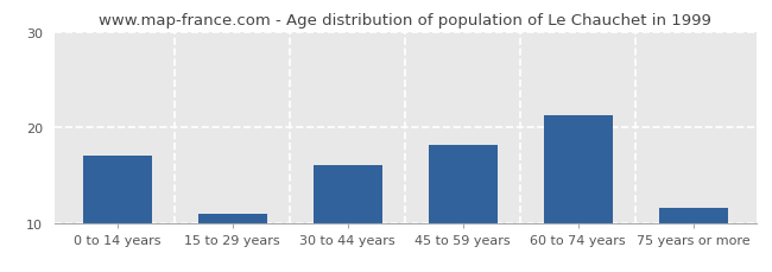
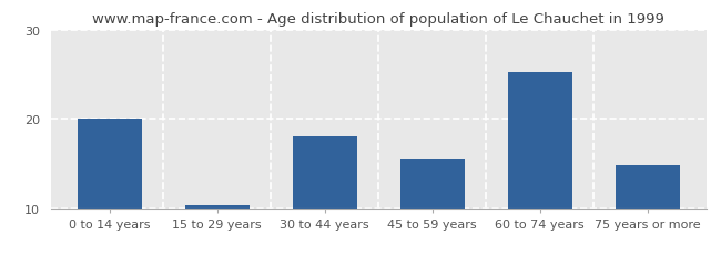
0 to 14 years: 17.0 -> 20.0
15 to 29 years: 11.0 -> 10.3
30 to 44 years: 16.0 -> 18.0
45 to 59 years: 18.2 -> 15.5
60 to 74 years: 21.2 -> 25.2
75 years or more: 11.6 -> 14.8
